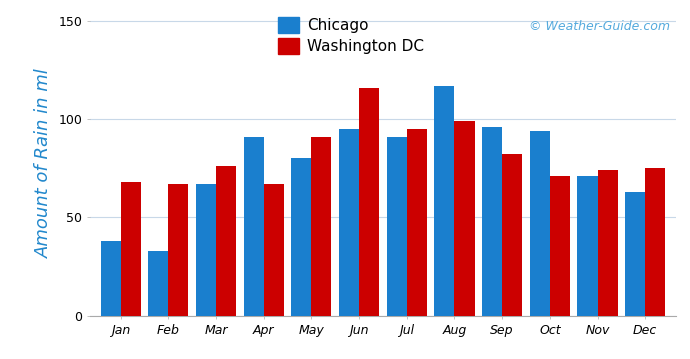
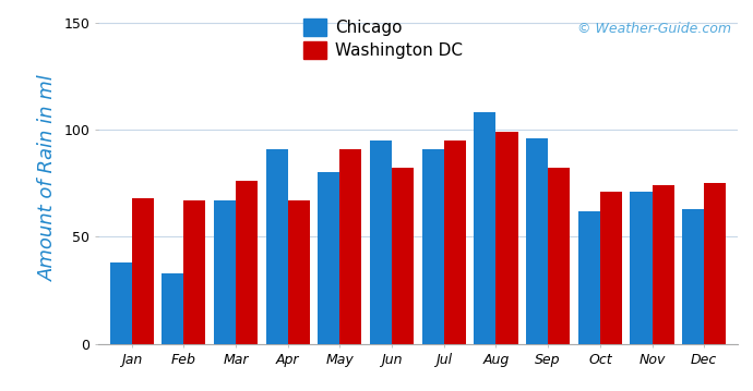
Washington DC/Jun: 116 -> 82
Chicago/Aug: 117 -> 108
Chicago/Oct: 94 -> 62
